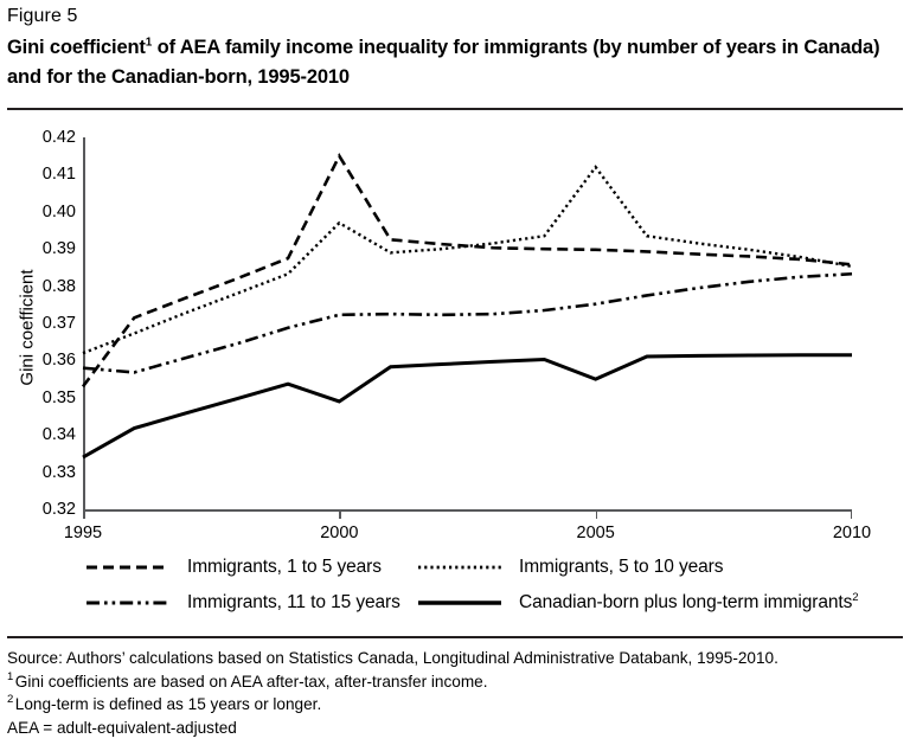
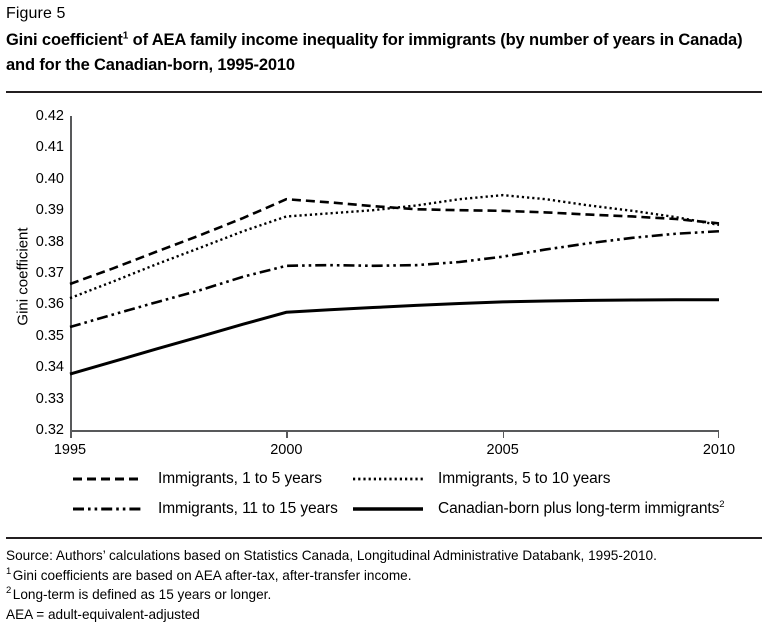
Immigrants, 1 to 5 years/1995: 0.353 -> 0.366
Immigrants, 11 to 15 years/1995: 0.358 -> 0.353
Canadian-born plus long-term immigrants/1995: 0.334 -> 0.338
Immigrants, 1 to 5 years/2000: 0.415 -> 0.394
Immigrants, 5 to 10 years/2000: 0.397 -> 0.388
Canadian-born plus long-term immigrants/2000: 0.349 -> 0.357
Immigrants, 5 to 10 years/2005: 0.412 -> 0.395
Canadian-born plus long-term immigrants/2005: 0.355 -> 0.361
